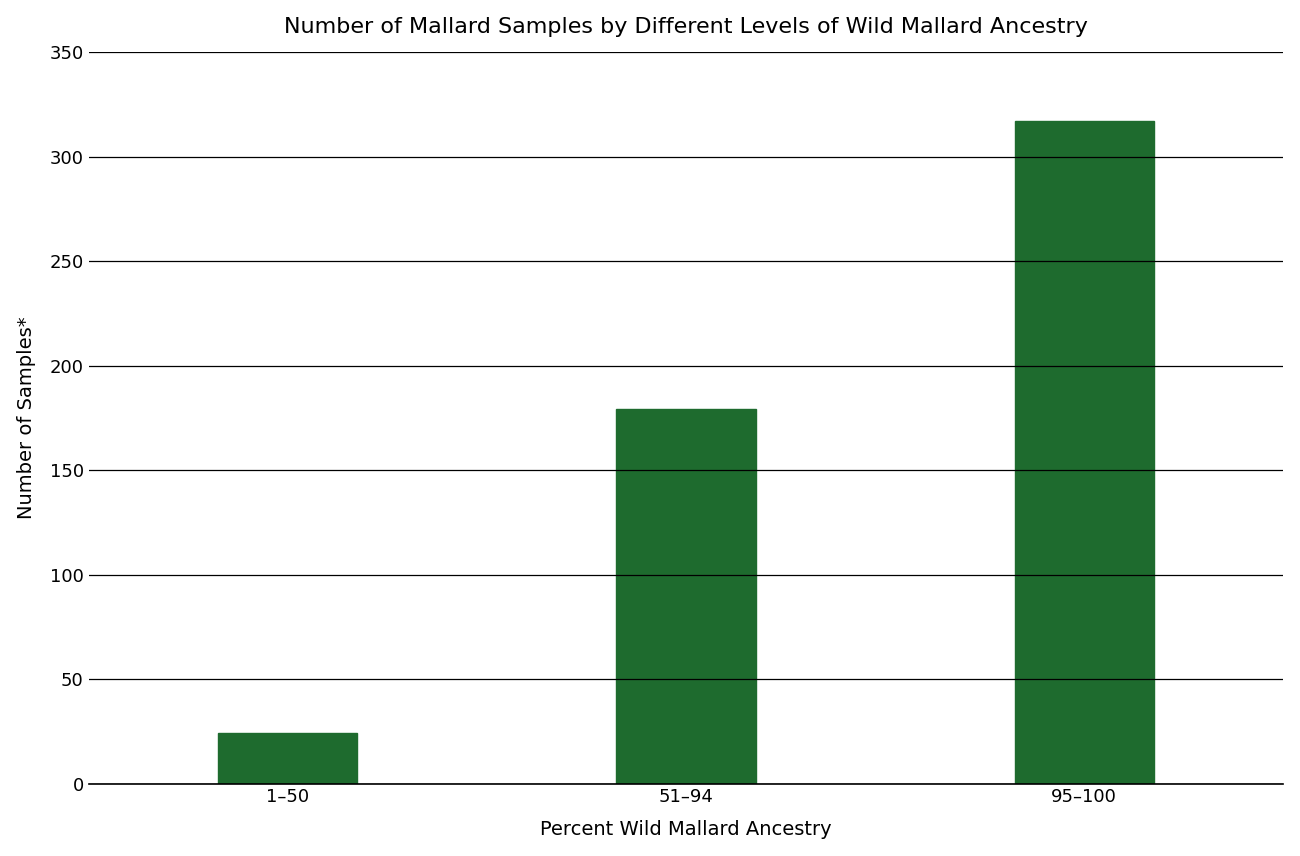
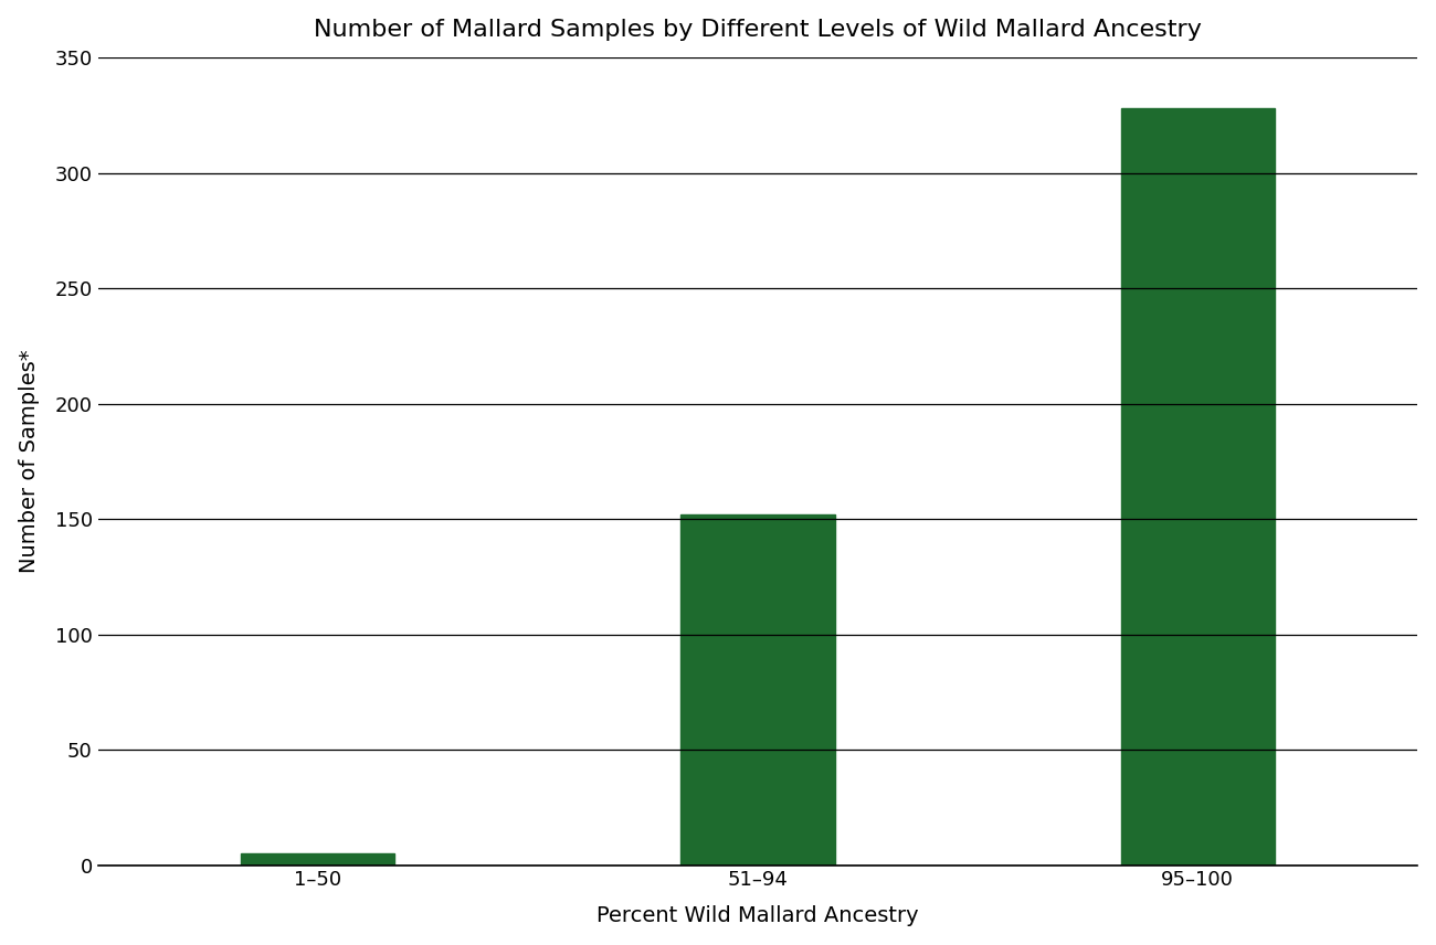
1–50: 24 -> 5
51–94: 179 -> 152
95–100: 317 -> 328
